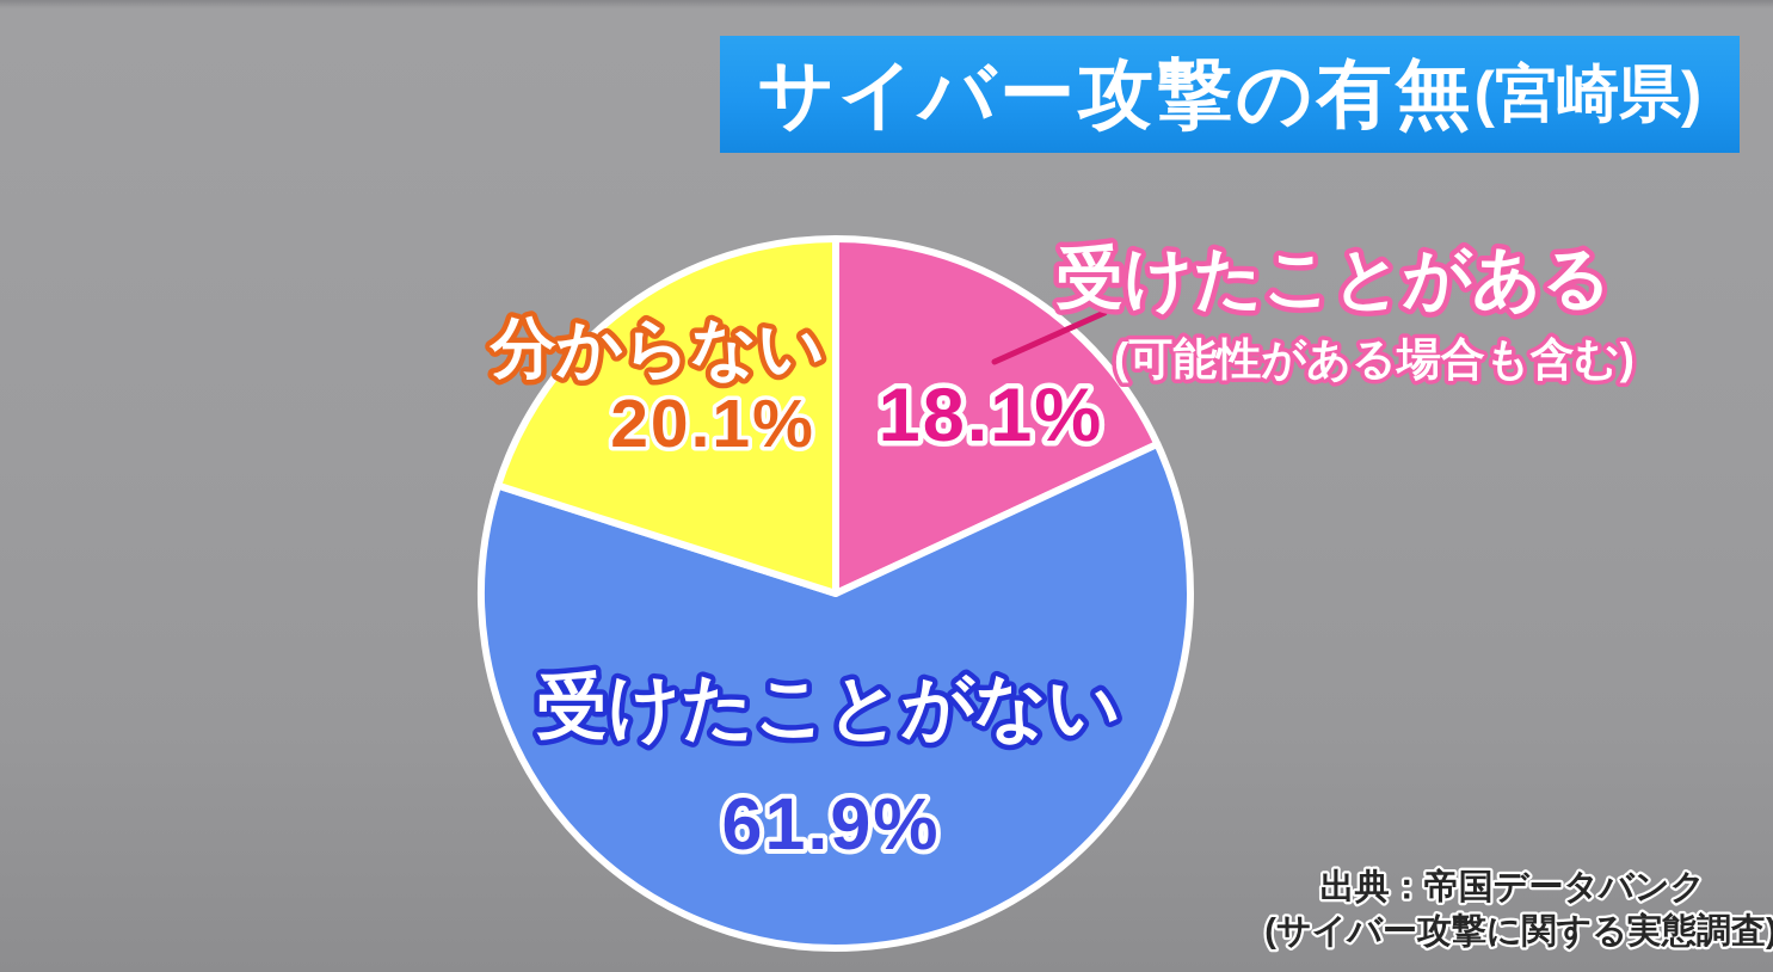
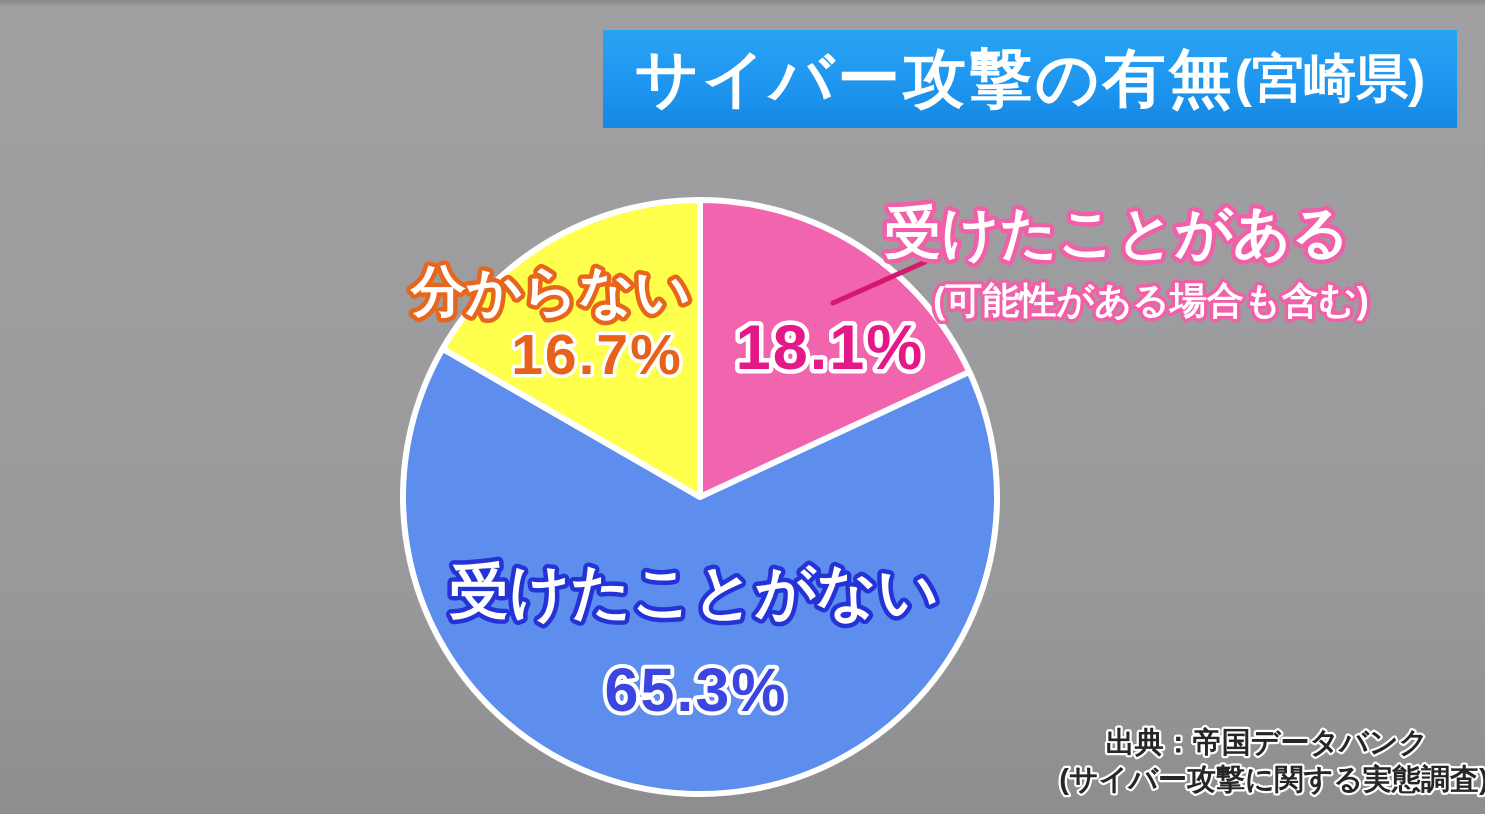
受けたことがない: 61.9% -> 65.3%
分からない: 20.1% -> 16.7%
